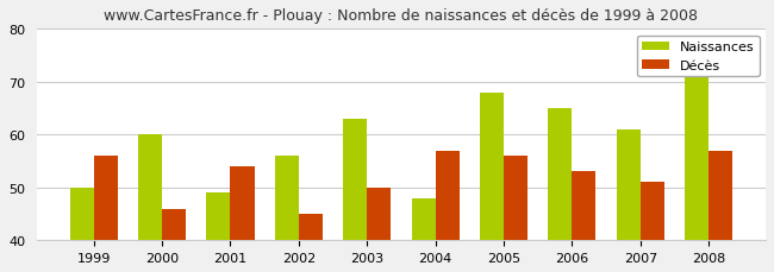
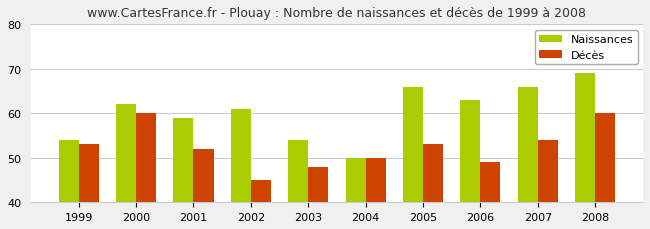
Naissances/1999: 50 -> 54
Décès/1999: 56 -> 53
Naissances/2000: 60 -> 62
Décès/2000: 46 -> 60
Naissances/2001: 49 -> 59
Décès/2001: 54 -> 52
Naissances/2002: 56 -> 61
Naissances/2003: 63 -> 54
Décès/2003: 50 -> 48
Naissances/2004: 48 -> 50
Décès/2004: 57 -> 50
Naissances/2005: 68 -> 66
Décès/2005: 56 -> 53
Naissances/2006: 65 -> 63
Décès/2006: 53 -> 49
Naissances/2007: 61 -> 66
Décès/2007: 51 -> 54
Naissances/2008: 71 -> 69
Décès/2008: 57 -> 60
